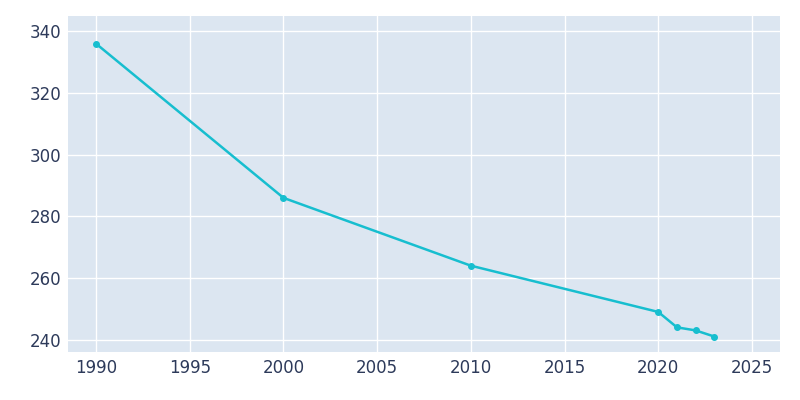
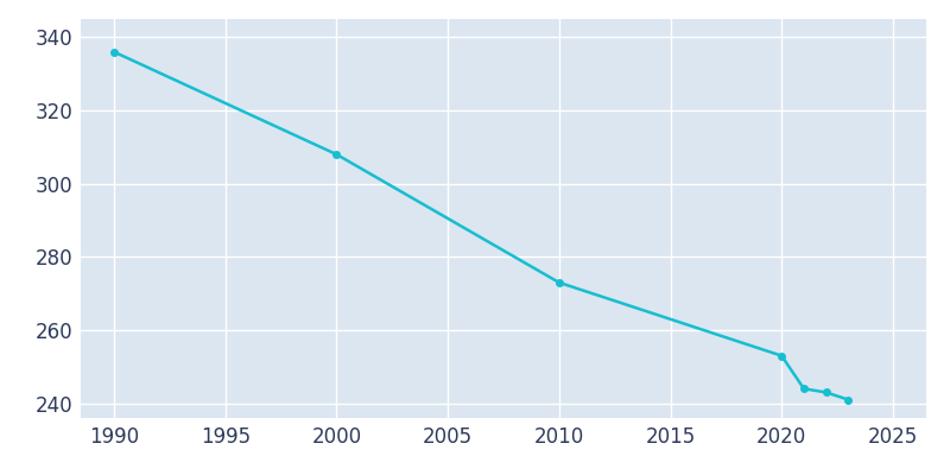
2000: 286 -> 308
2010: 264 -> 273
2020: 249 -> 253
